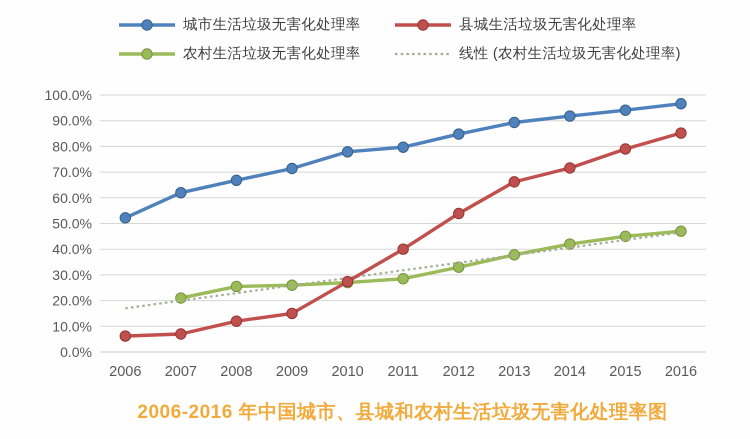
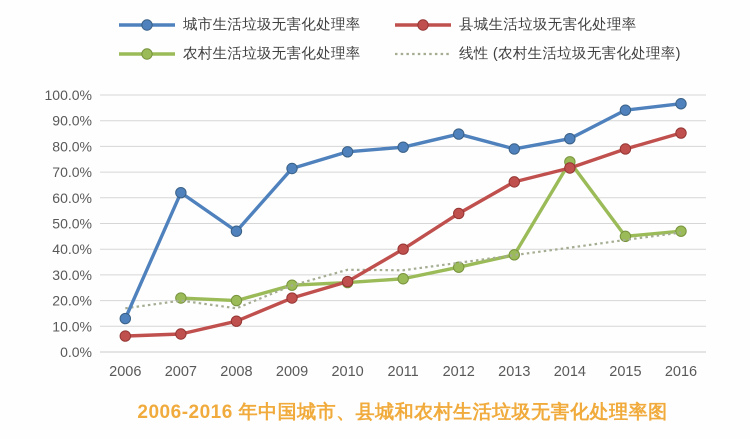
城市生活垃圾无害化处理率/2006: 52% -> 13%
城市生活垃圾无害化处理率/2008: 67% -> 47%
农村生活垃圾无害化处理率/2008: 26% -> 20%
线性 (农村生活垃圾无害化处理率)/2008: 23% -> 17%
县城生活垃圾无害化处理率/2009: 15% -> 21%
线性 (农村生活垃圾无害化处理率)/2010: 29% -> 32%
城市生活垃圾无害化处理率/2013: 89% -> 79%
城市生活垃圾无害化处理率/2014: 92% -> 83%
农村生活垃圾无害化处理率/2014: 42% -> 74%
